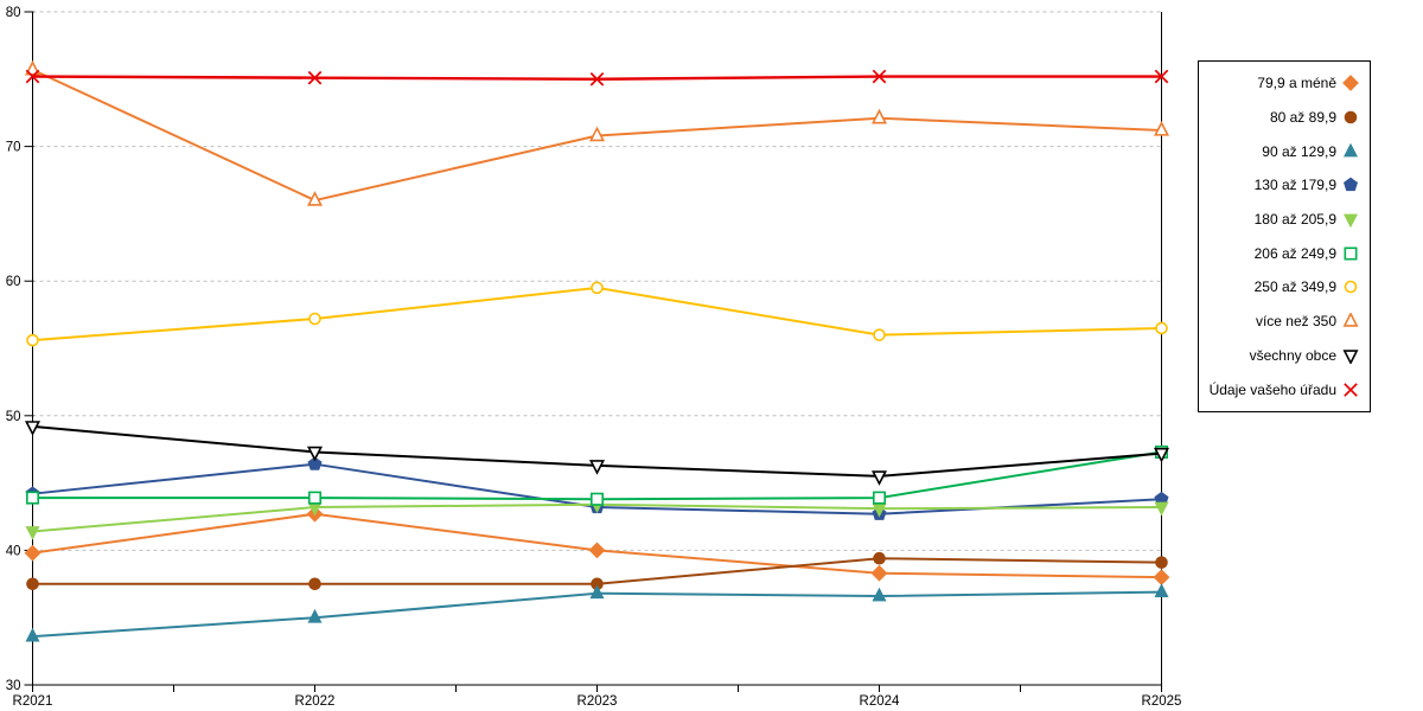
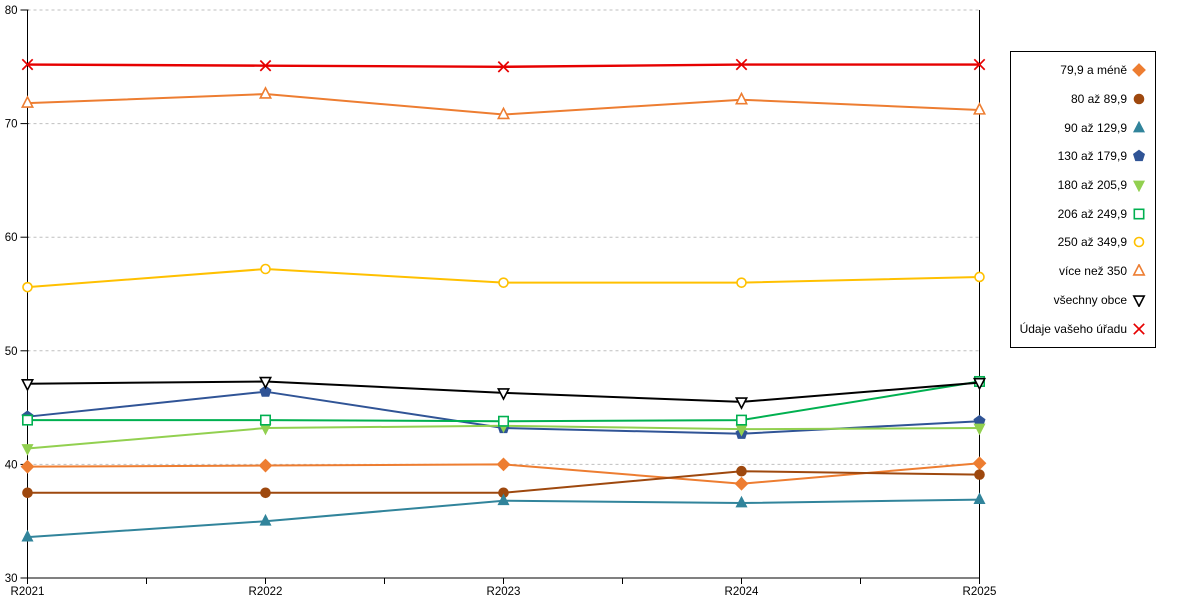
více než 350/R2021: 75.7 -> 71.8
všechny obce/R2021: 49.2 -> 47.1
79,9 a méně/R2022: 42.7 -> 39.9
více než 350/R2022: 66.0 -> 72.6
250 až 349,9/R2023: 59.5 -> 56.0
79,9 a méně/R2025: 38.0 -> 40.1
